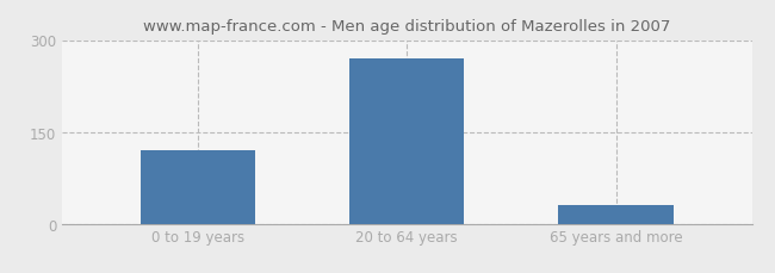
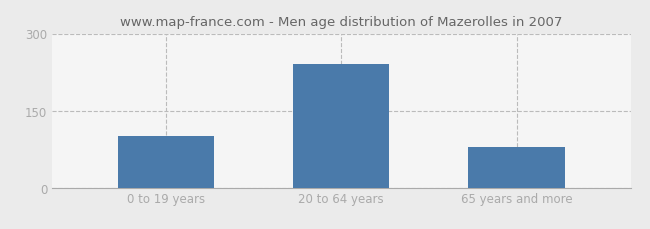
0 to 19 years: 120 -> 100
20 to 64 years: 270 -> 240
65 years and more: 30 -> 80
